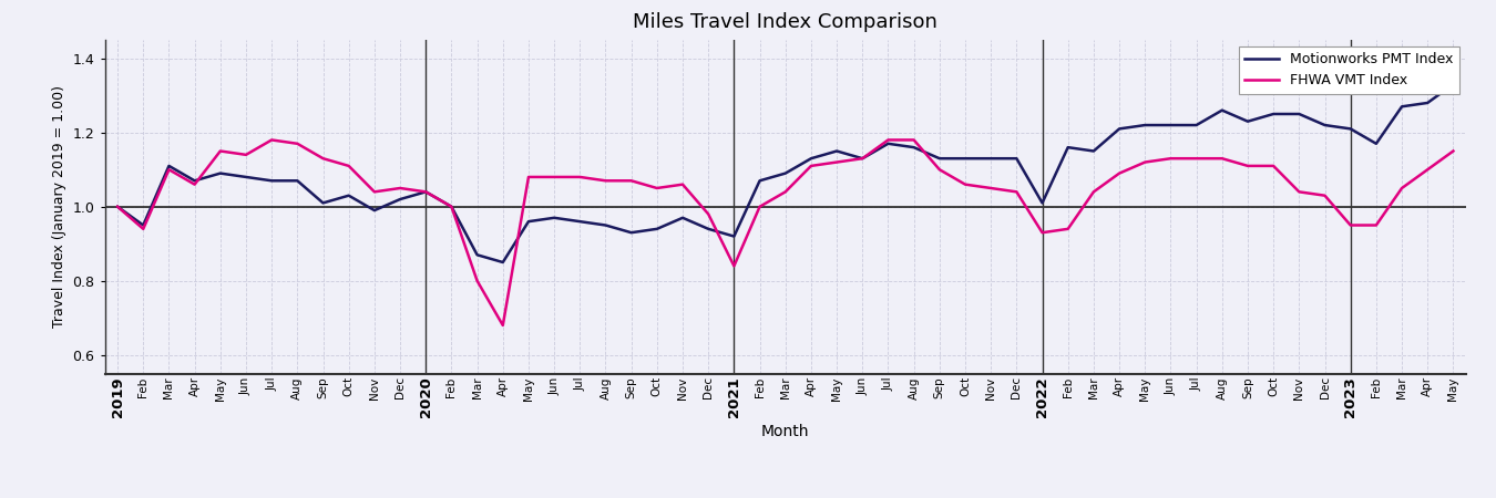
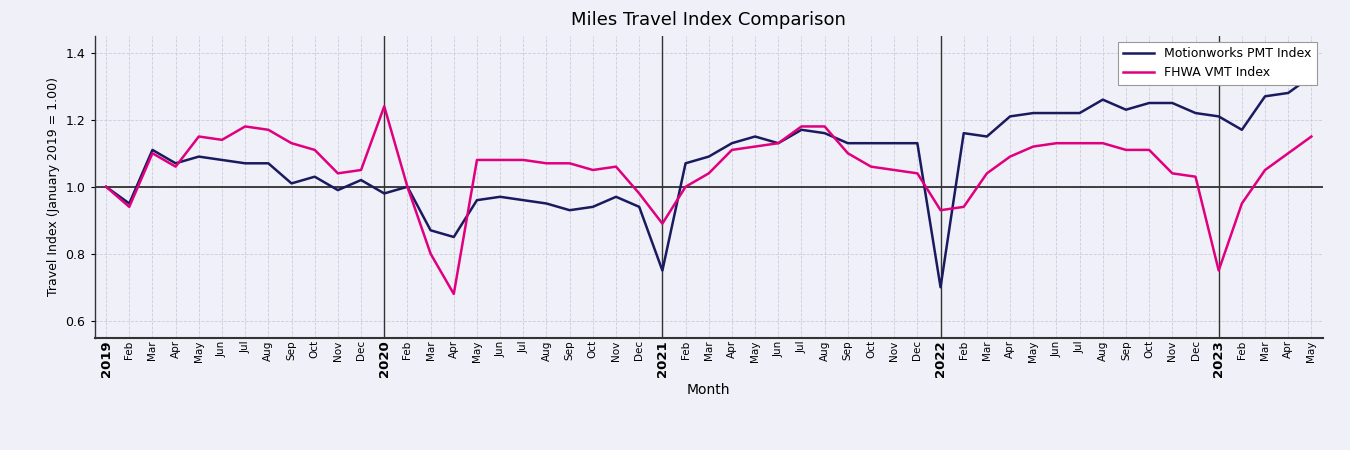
Motionworks PMT Index/2020: 1.04 -> 0.98
FHWA VMT Index/2020: 1.04 -> 1.24
Motionworks PMT Index/2021: 0.92 -> 0.75
FHWA VMT Index/2021: 0.84 -> 0.89
Motionworks PMT Index/2022: 1.01 -> 0.70
FHWA VMT Index/2023: 0.95 -> 0.75
